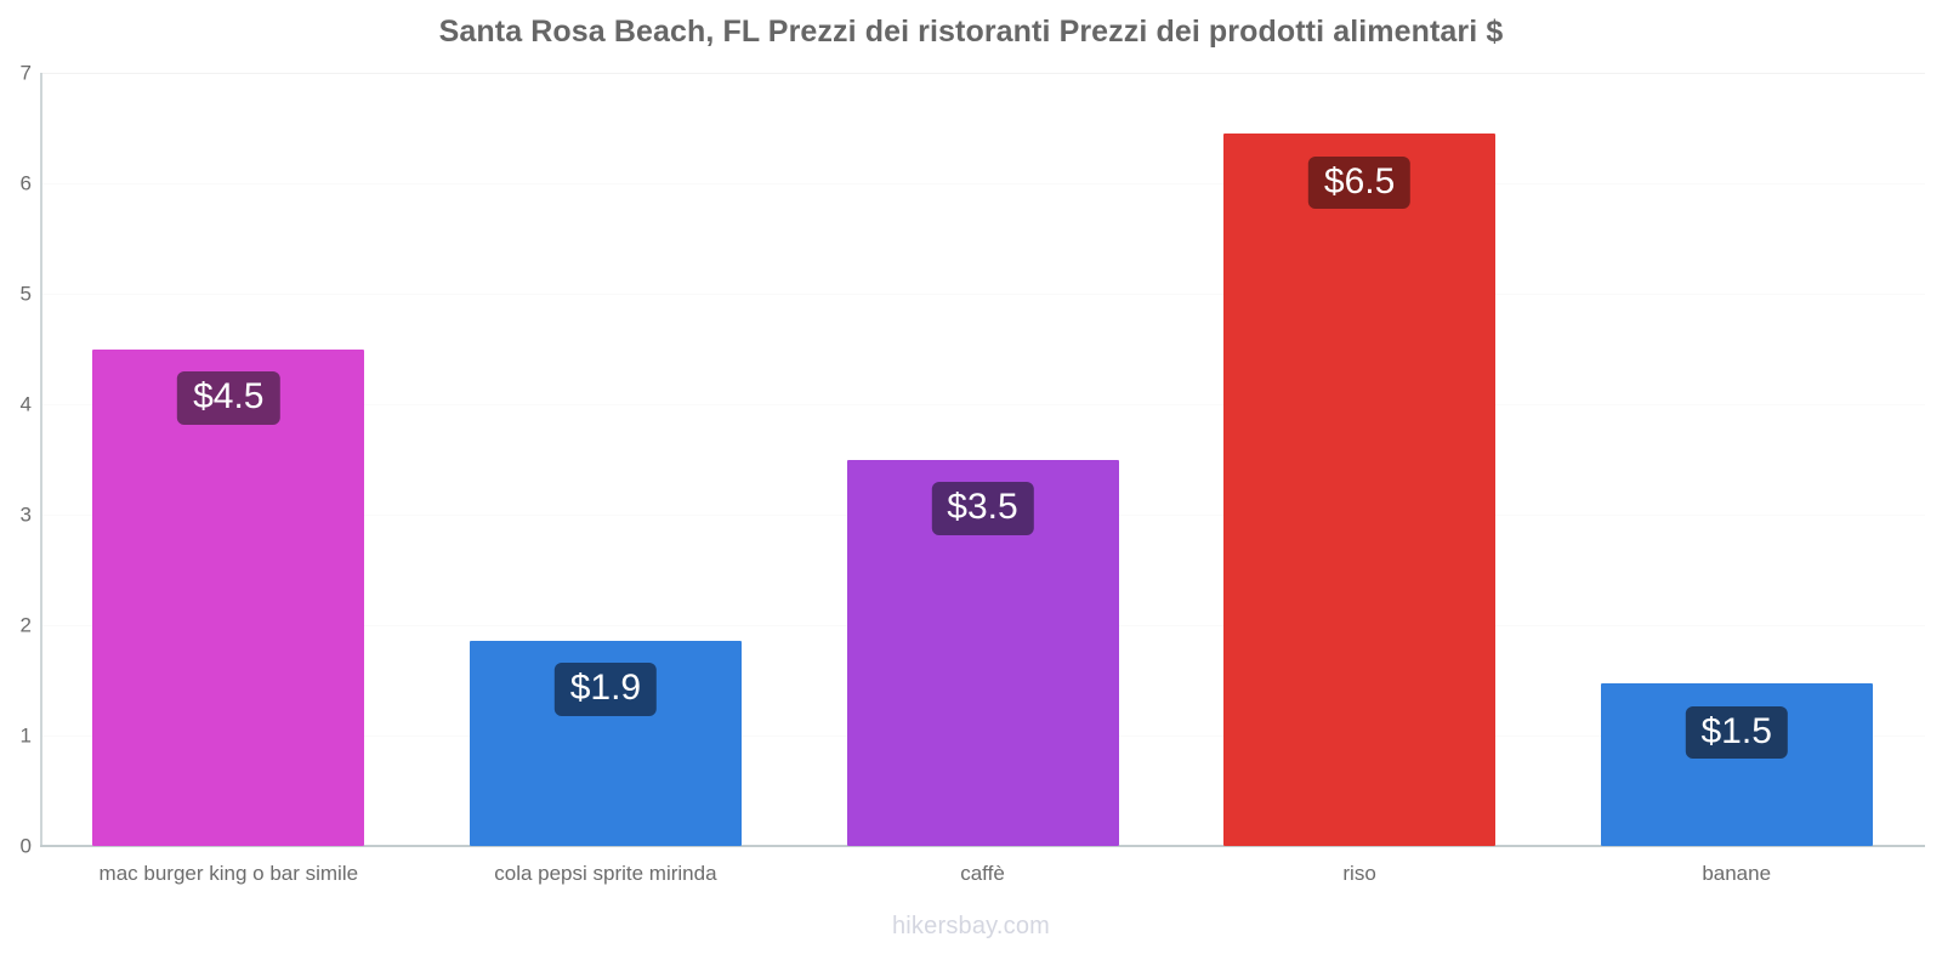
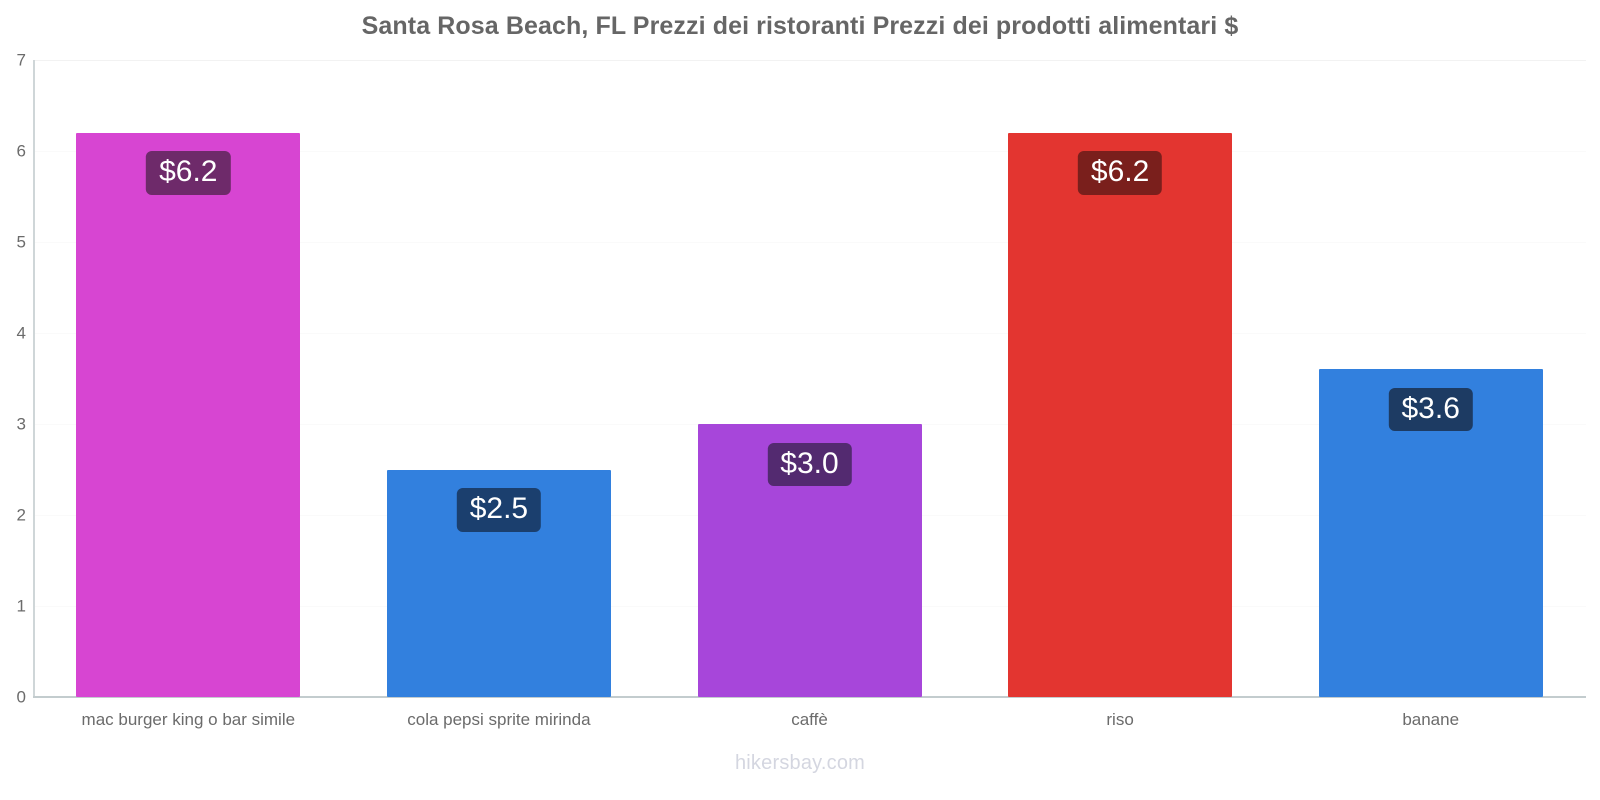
mac burger king o bar simile: $4.5 -> $6.2
cola pepsi sprite mirinda: $1.9 -> $2.5
caffè: $3.5 -> $3.0
riso: $6.5 -> $6.2
banane: $1.5 -> $3.6
